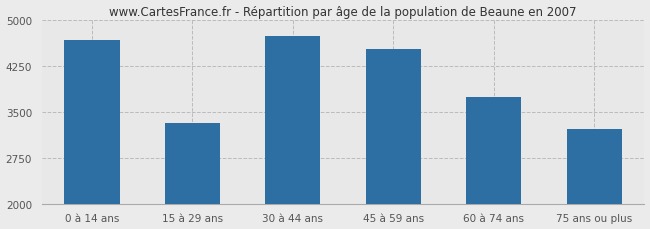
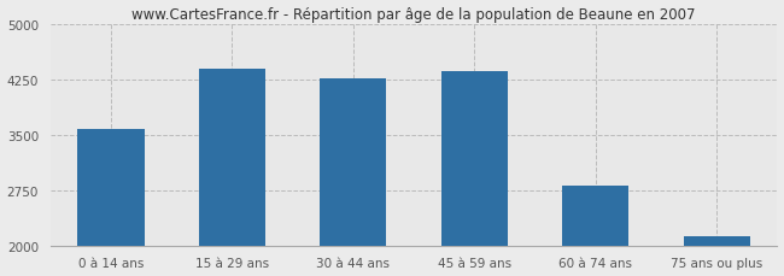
0 à 14 ans: 4680 -> 3580
15 à 29 ans: 3320 -> 4390
30 à 44 ans: 4740 -> 4260
45 à 59 ans: 4520 -> 4360
60 à 74 ans: 3740 -> 2820
75 ans ou plus: 3220 -> 2130
